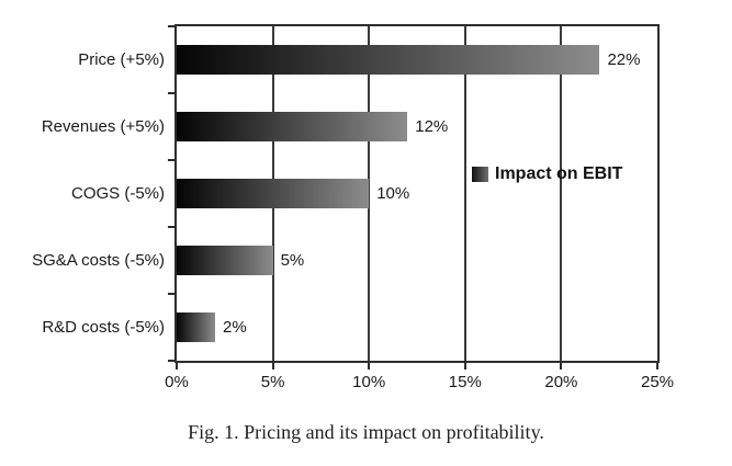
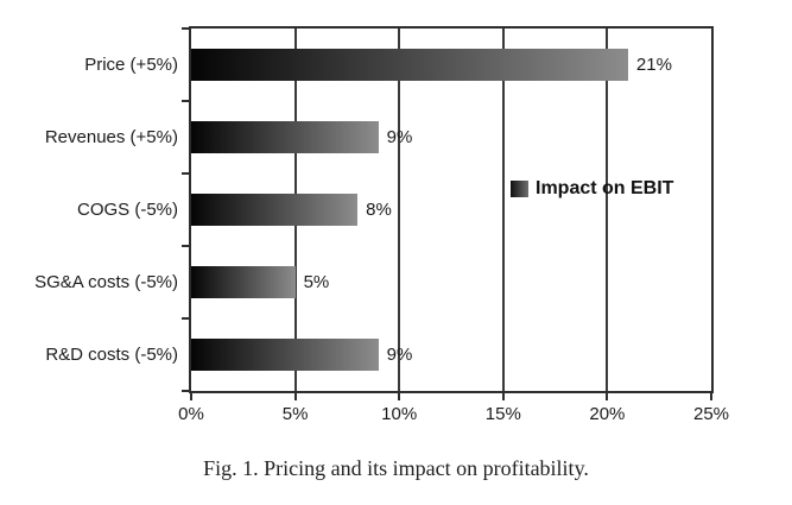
Price (+5%): 22% -> 21%
Revenues (+5%): 12% -> 9%
COGS (-5%): 10% -> 8%
R&D costs (-5%): 2% -> 9%
